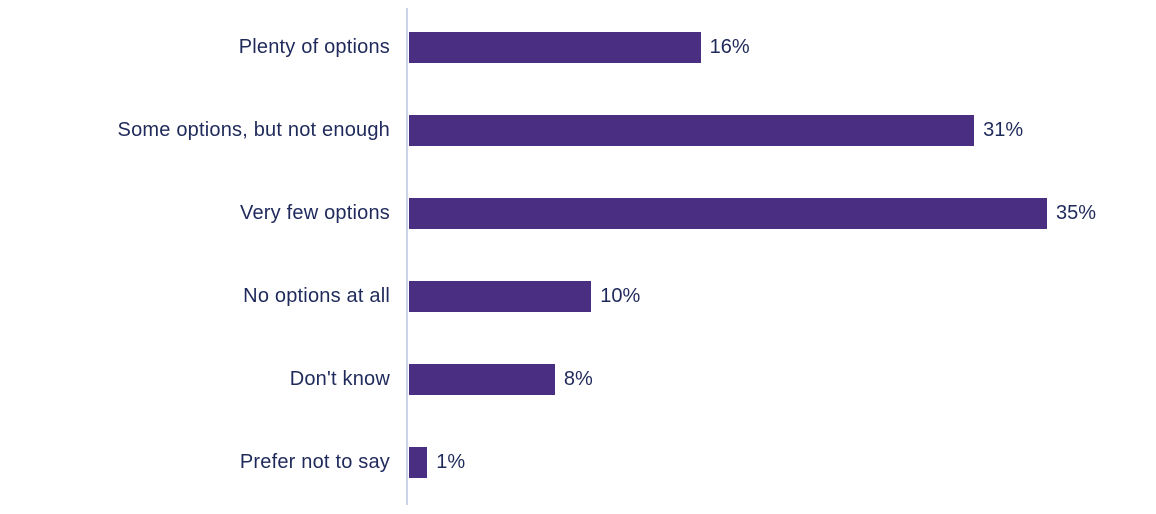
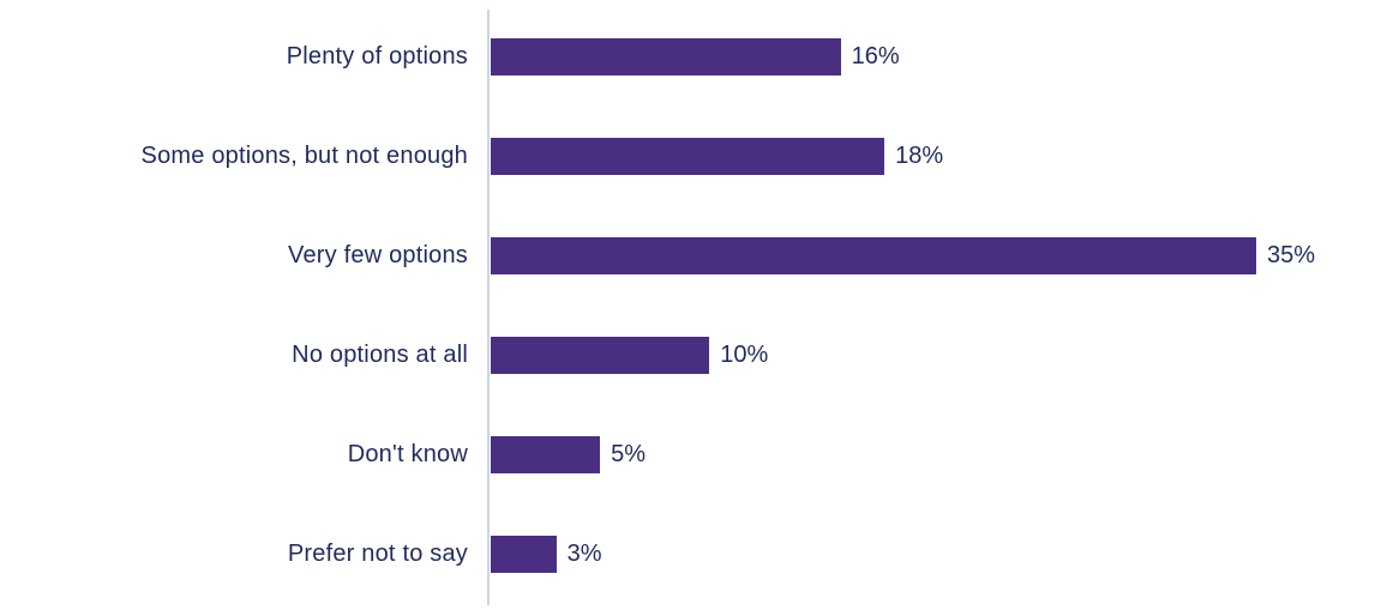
Some options, but not enough: 31% -> 18%
Don't know: 8% -> 5%
Prefer not to say: 1% -> 3%
